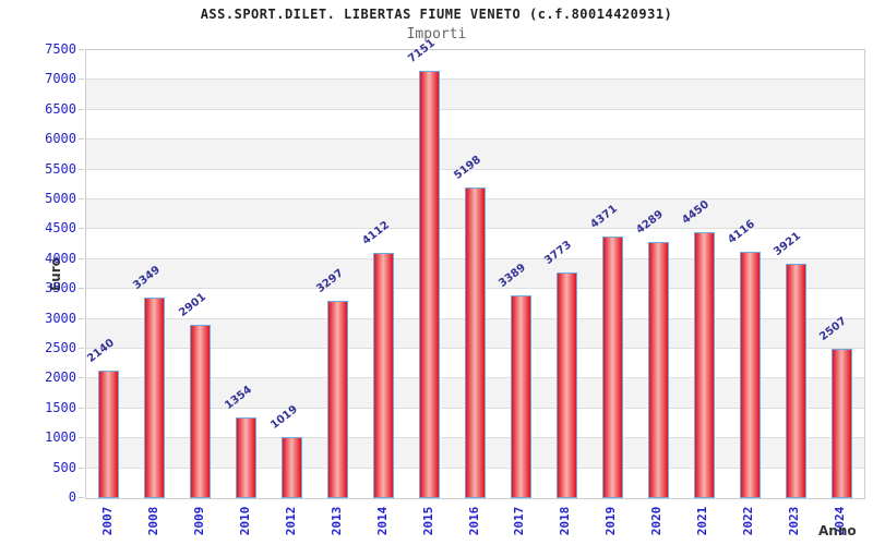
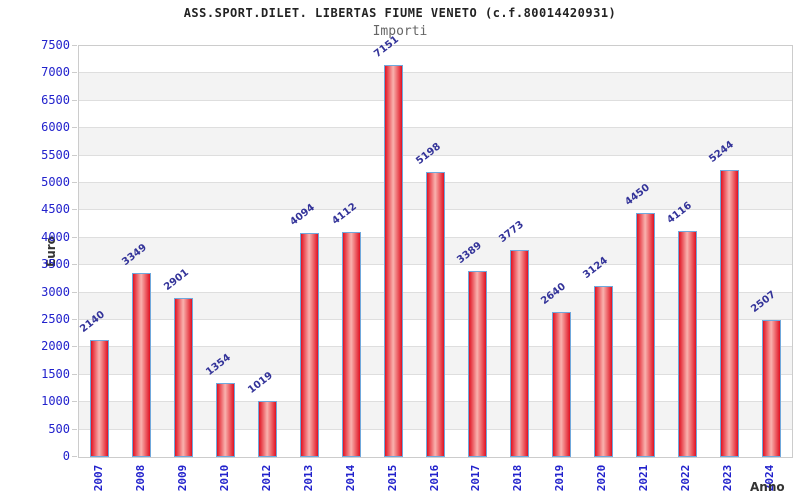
2013: 3297 -> 4094
2019: 4371 -> 2640
2020: 4289 -> 3124
2023: 3921 -> 5244
